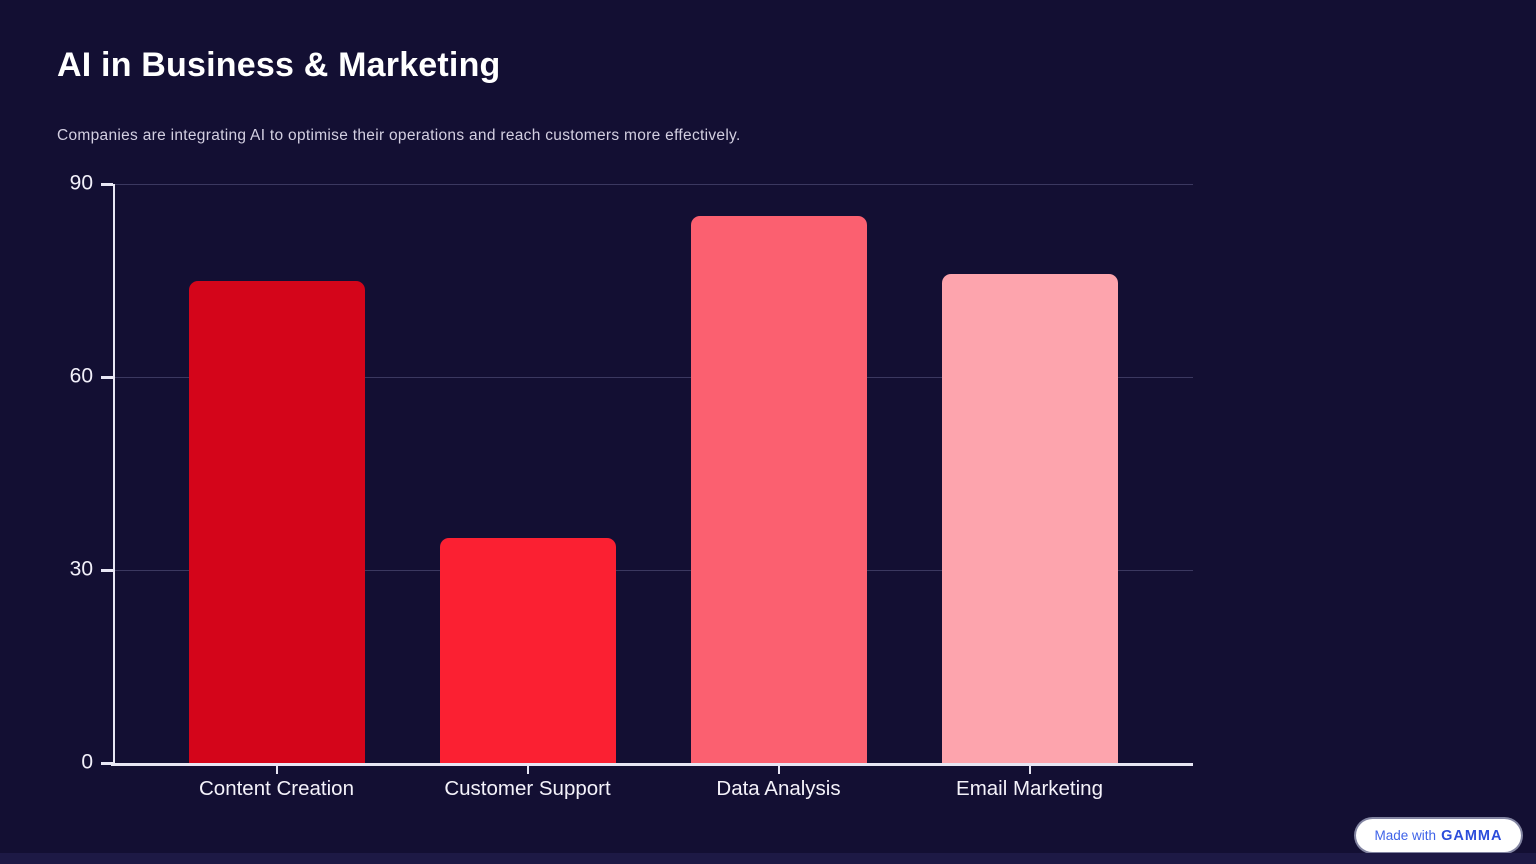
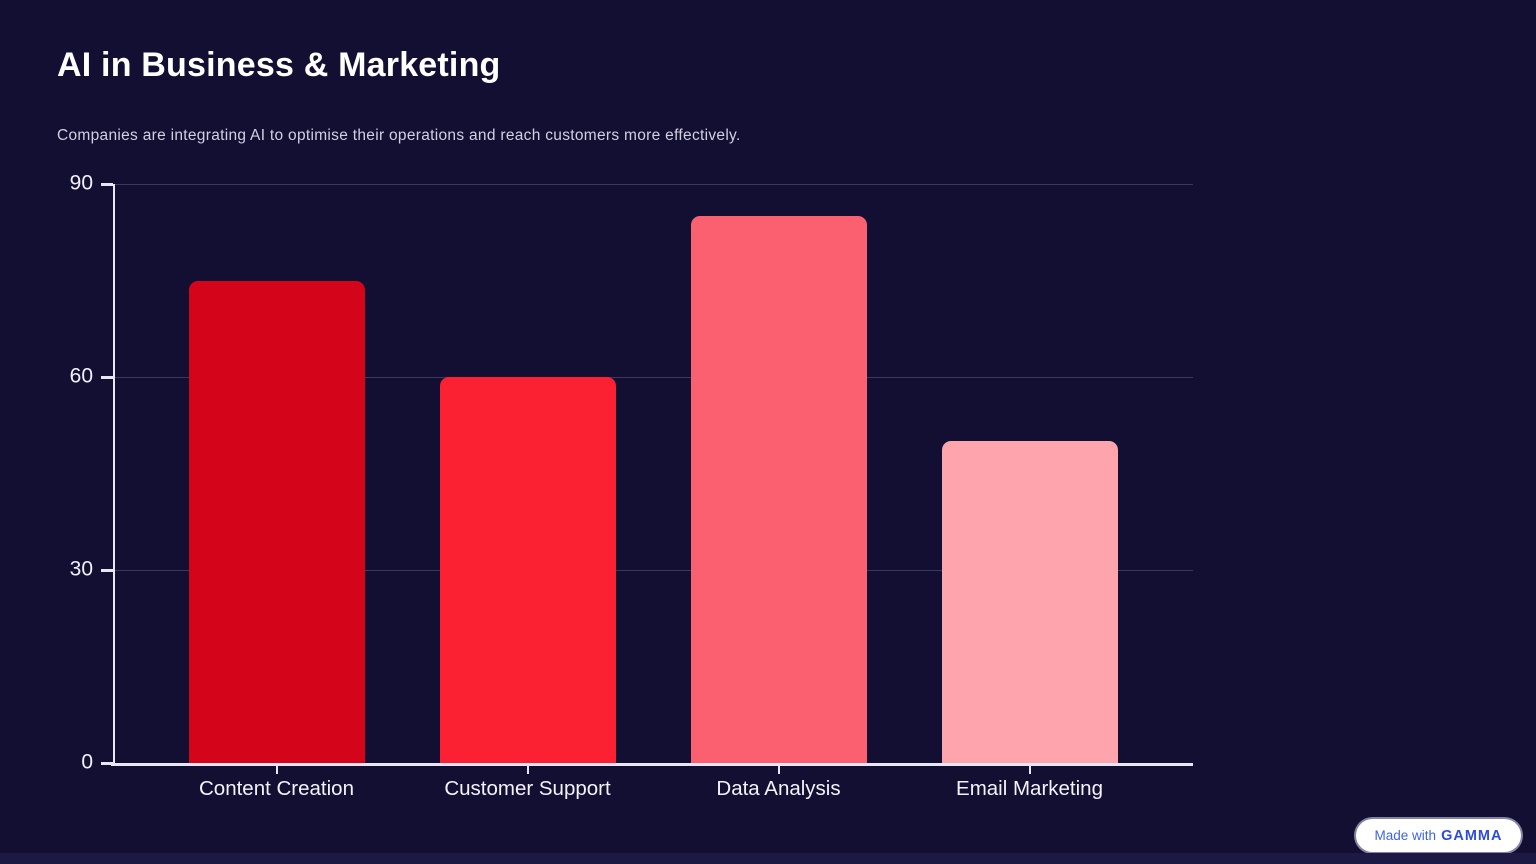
Customer Support: 35 -> 60
Email Marketing: 76 -> 50
